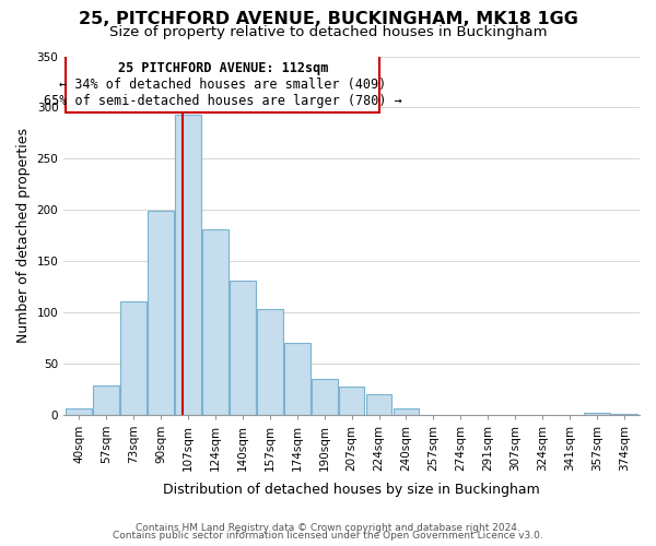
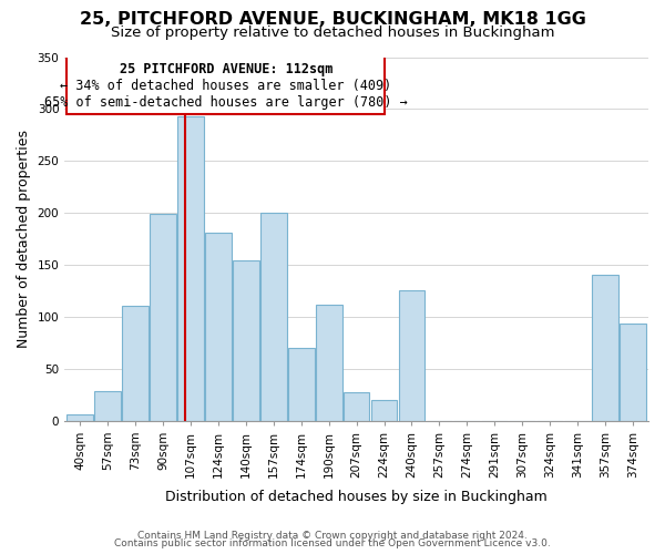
140sqm: 131 -> 154
157sqm: 103 -> 200
190sqm: 35 -> 112
240sqm: 6 -> 126
357sqm: 2 -> 140
374sqm: 1 -> 94
